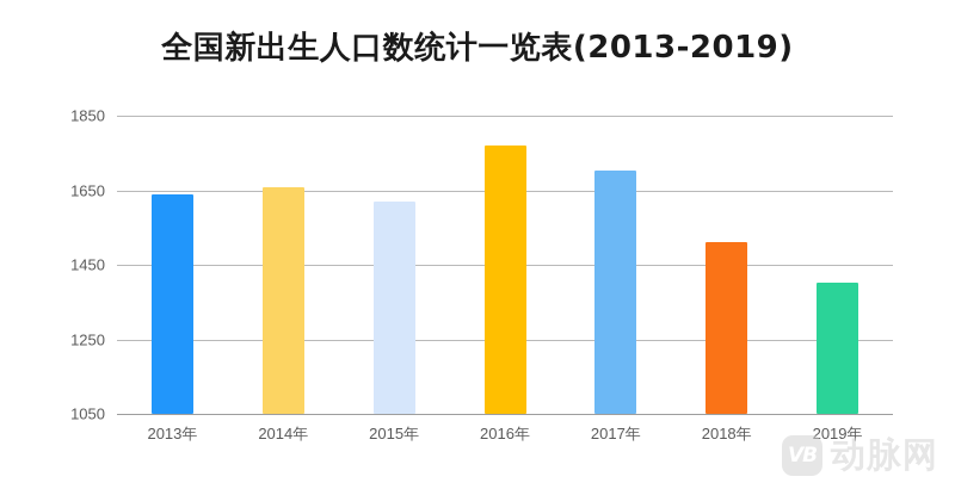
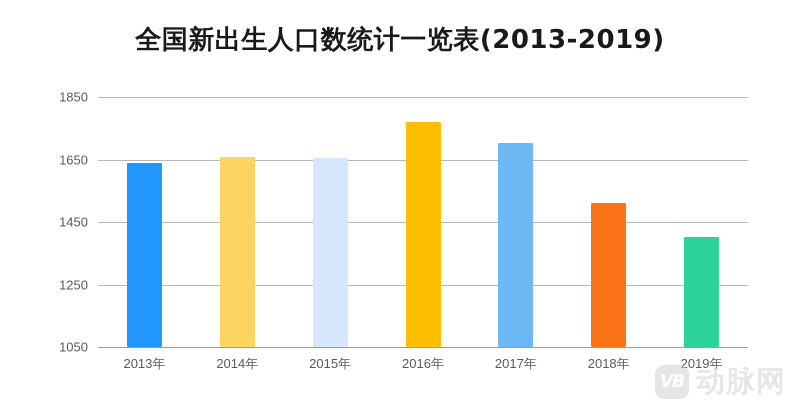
2015年: 1620 -> 1660
